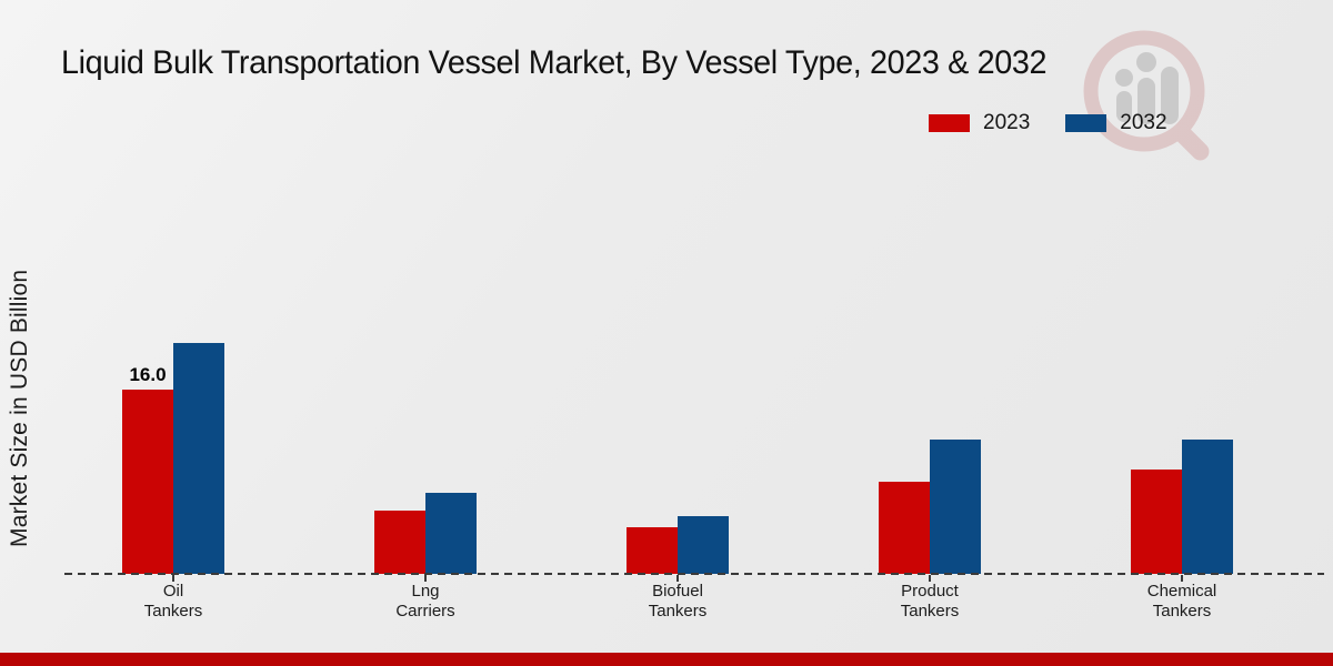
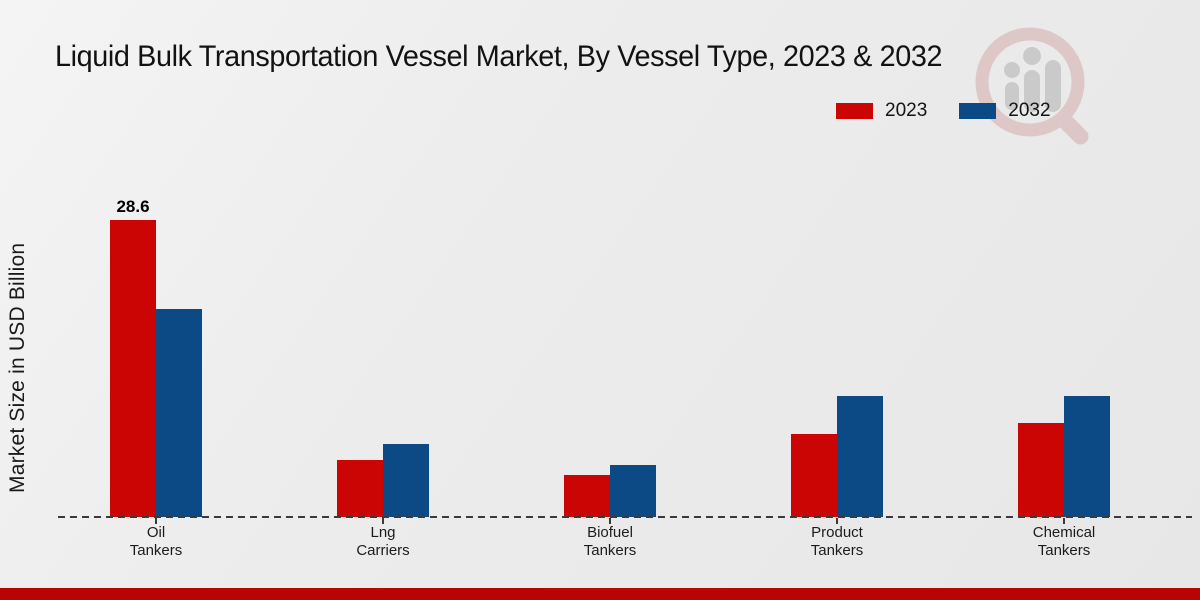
2023/Oil Tankers: 16.0 -> 28.6
